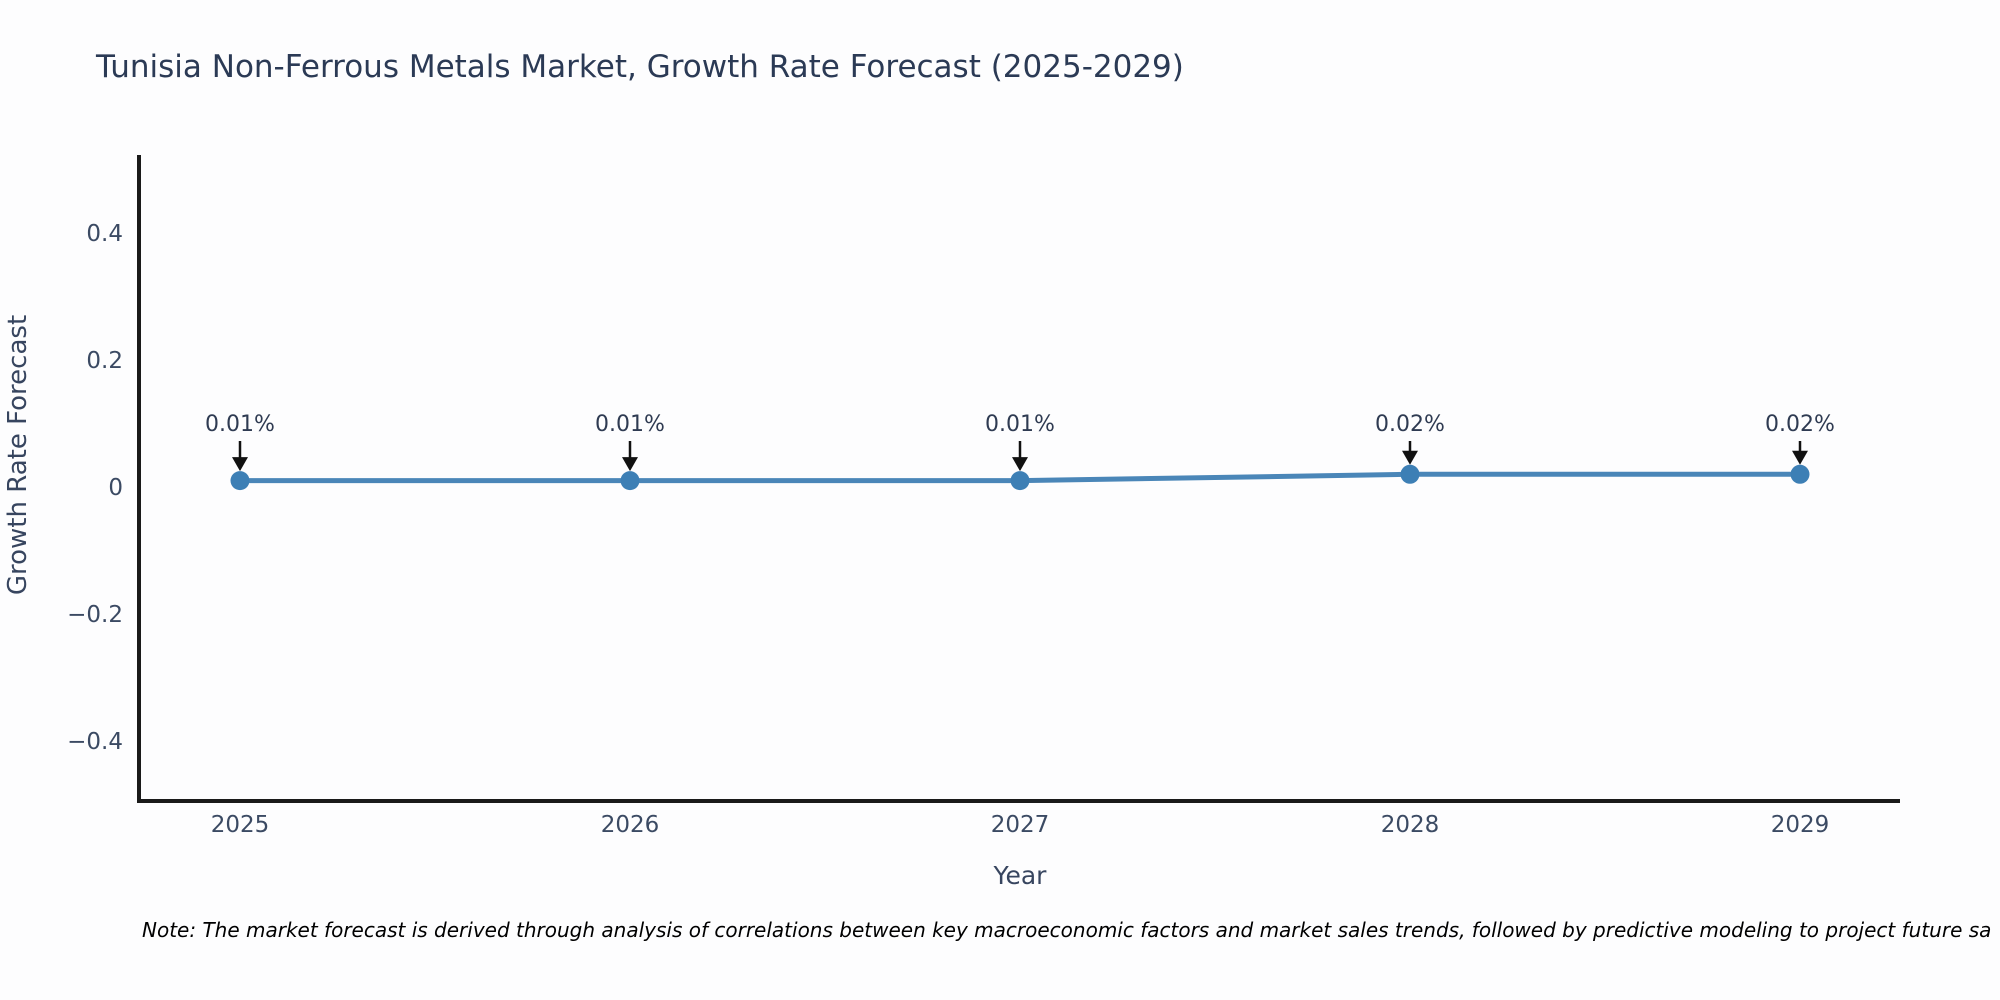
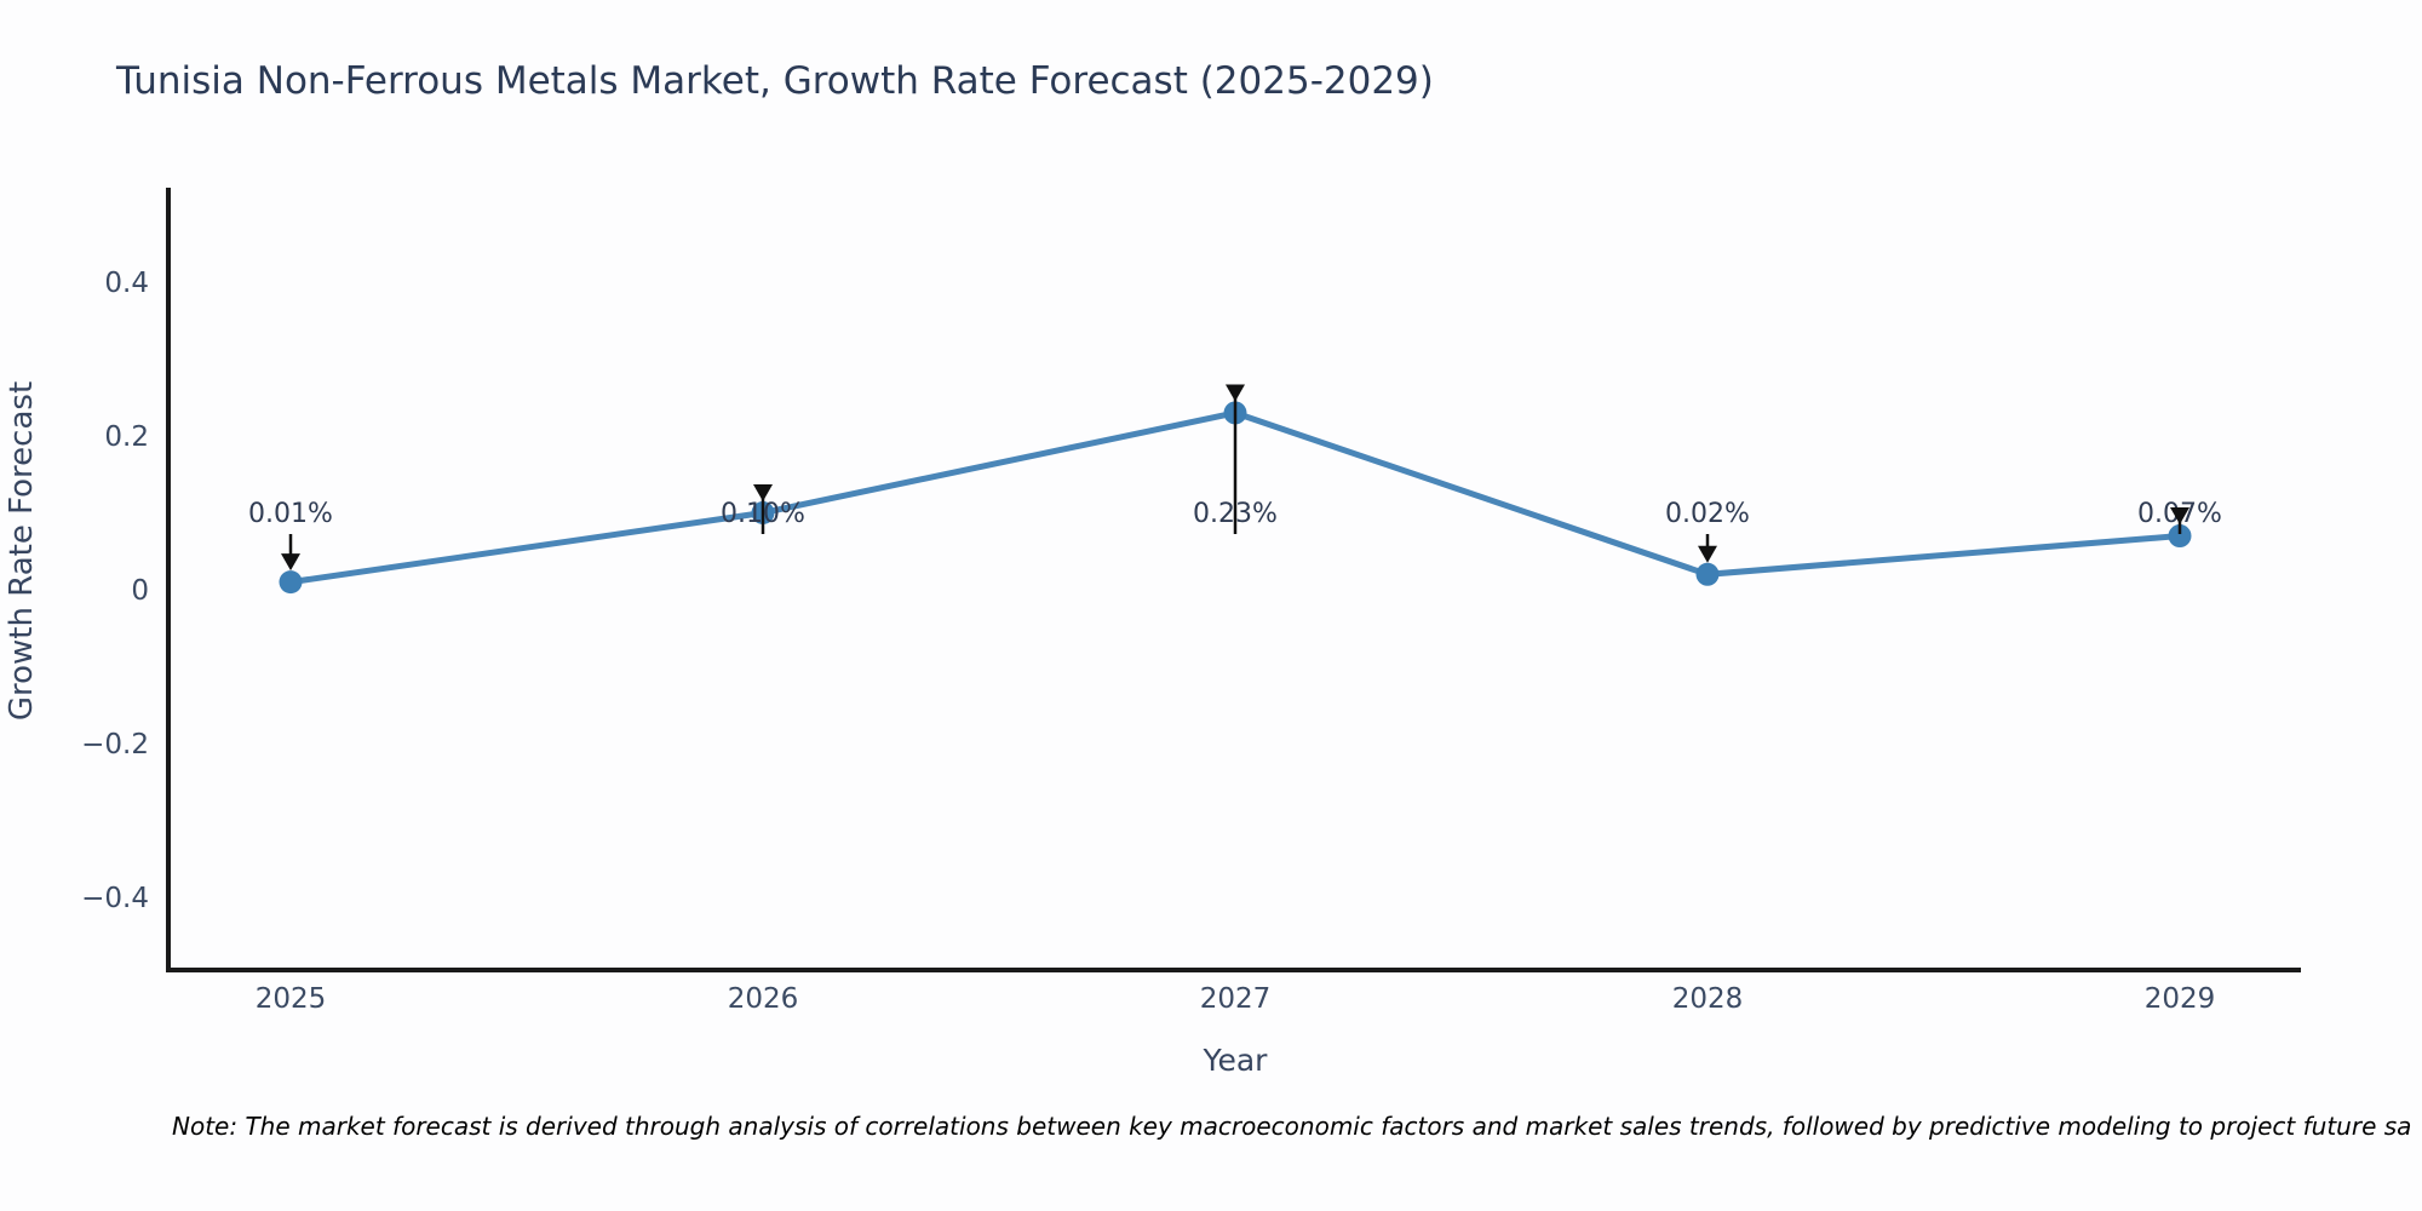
2026: 0.01% -> 0.10%
2027: 0.01% -> 0.23%
2029: 0.02% -> 0.07%
